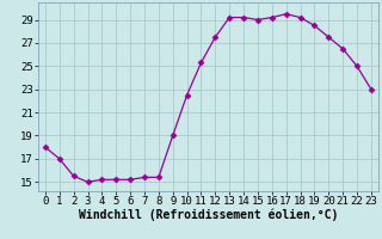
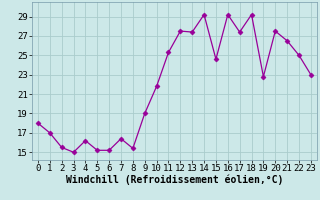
4: 15.2 -> 16.2
7: 15.4 -> 16.4
10: 22.5 -> 21.8
13: 29.2 -> 27.4
15: 29.0 -> 24.6
17: 29.5 -> 27.4
19: 28.5 -> 22.8
